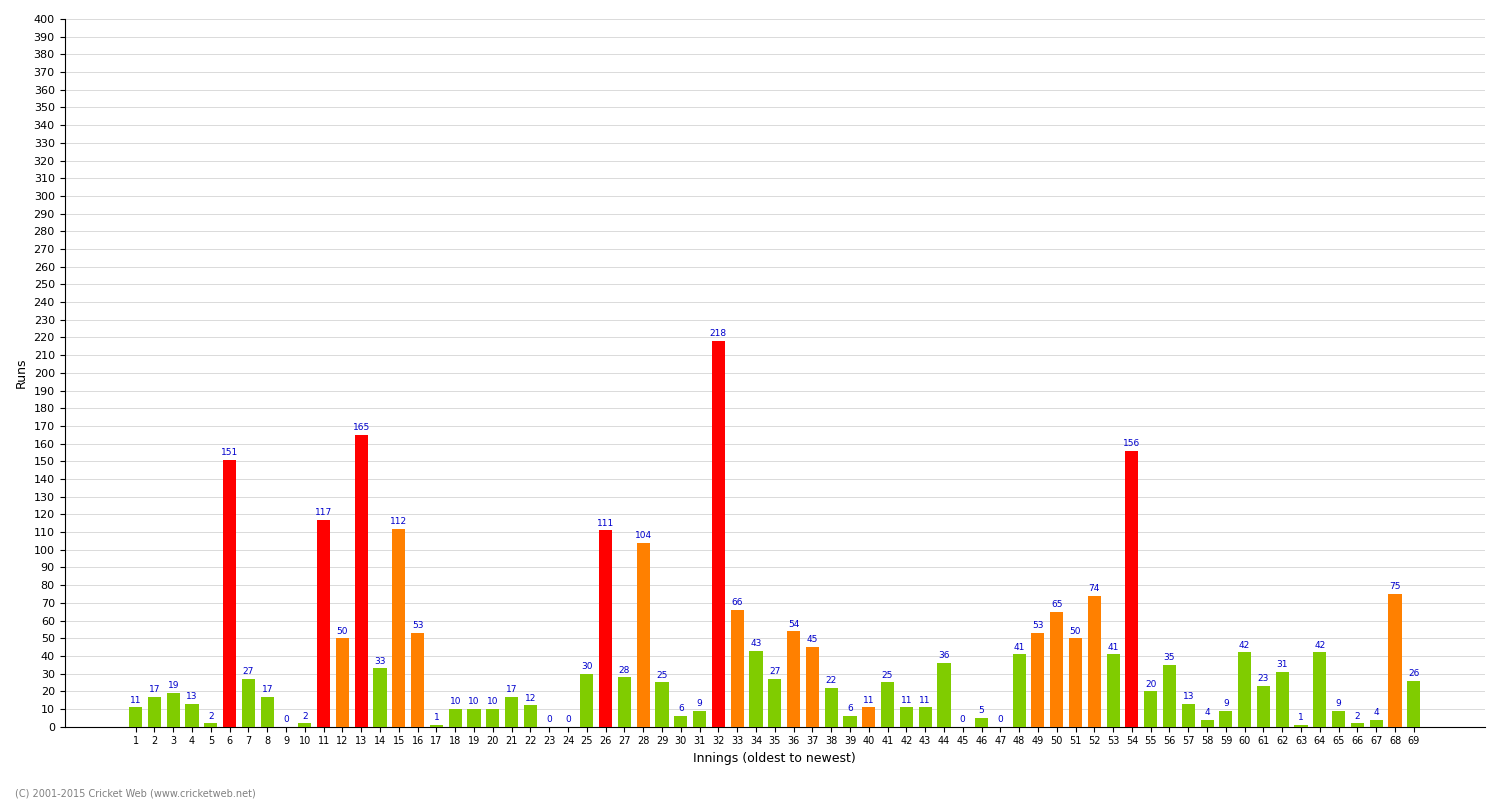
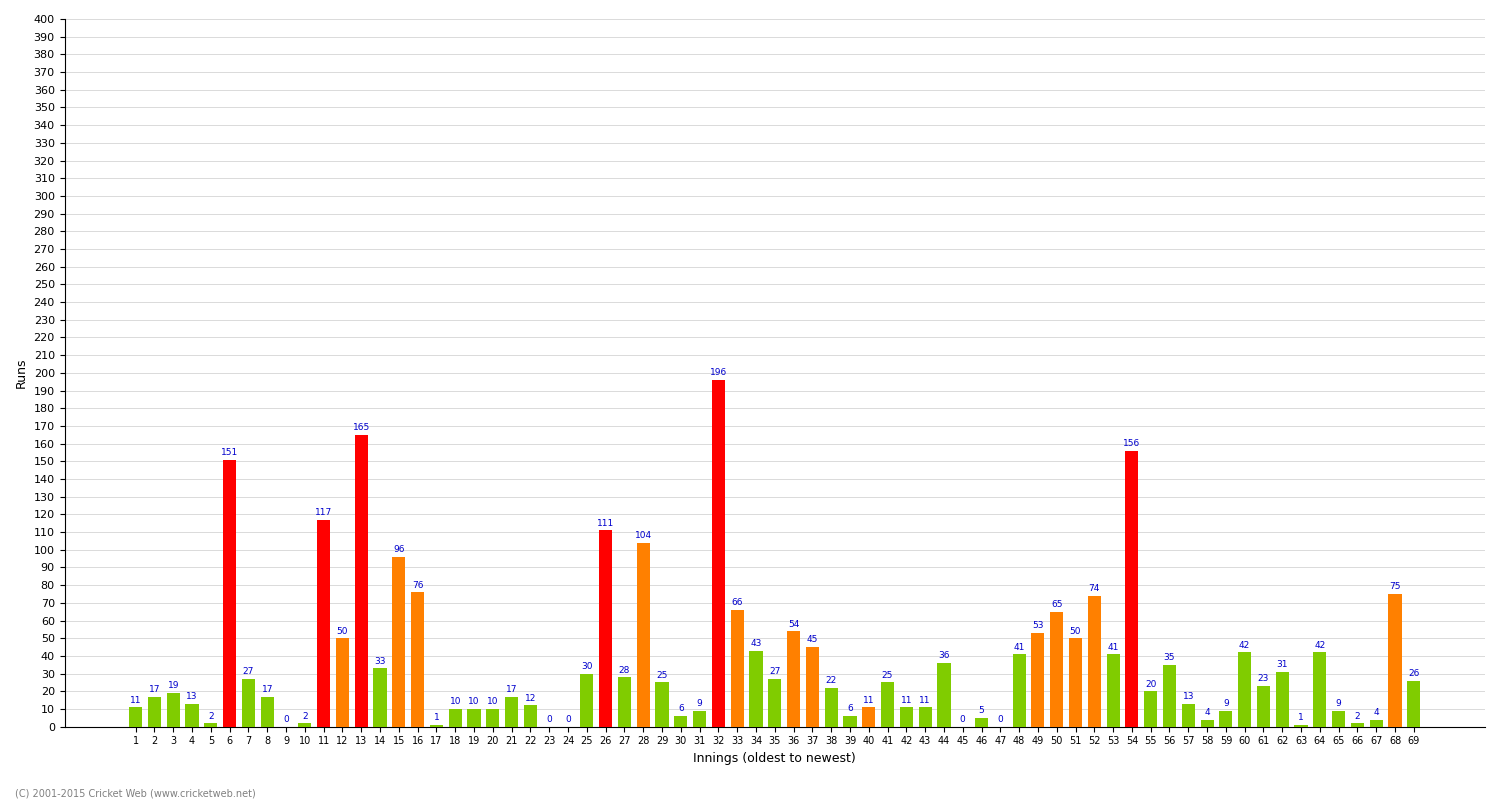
15: 112 -> 96
16: 53 -> 76
32: 218 -> 196
